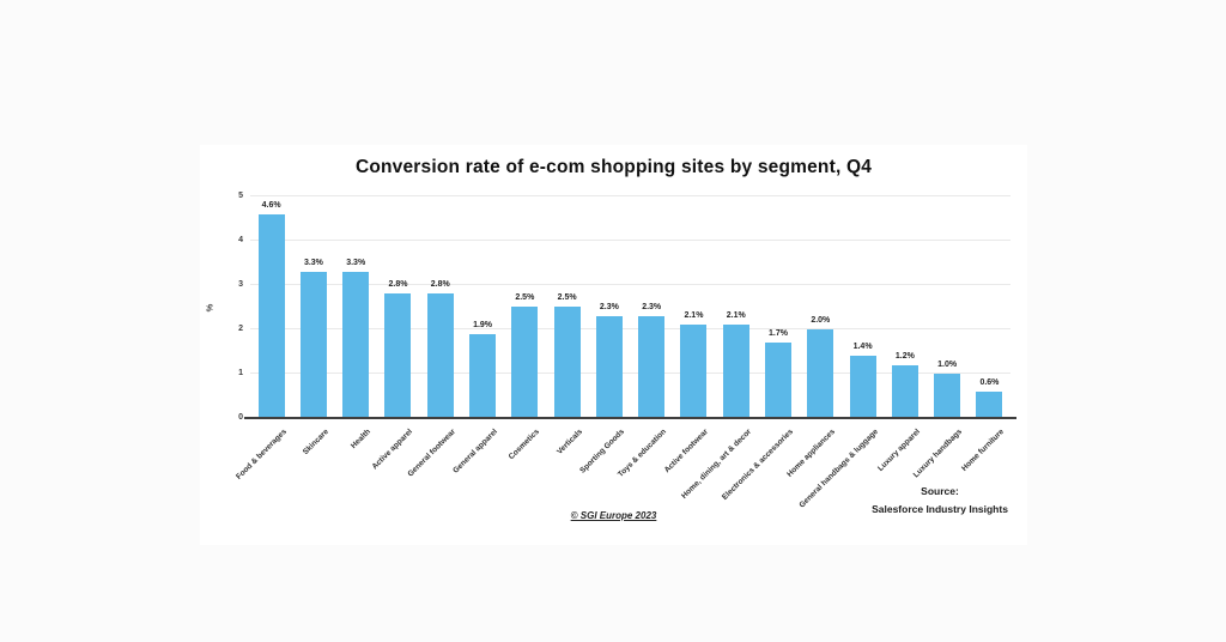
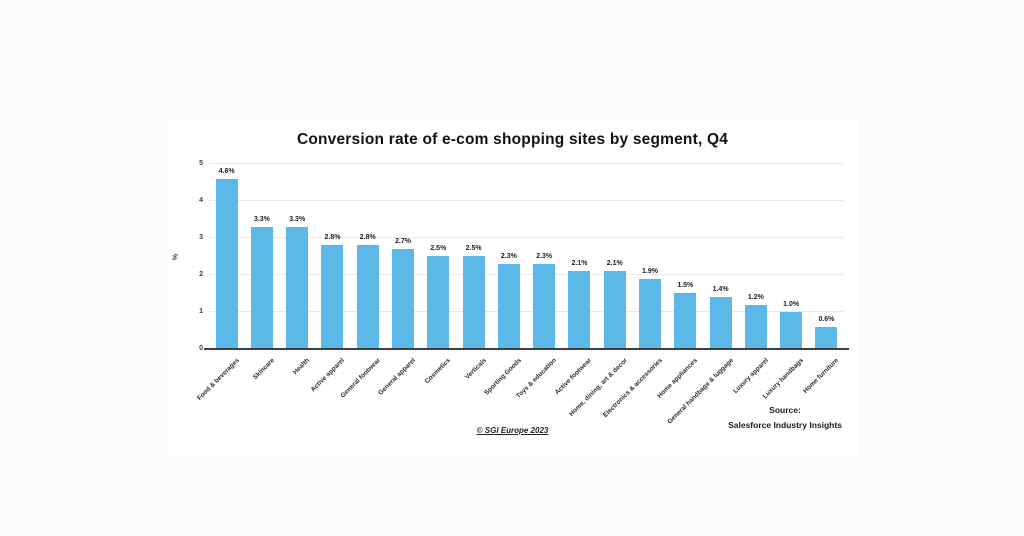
General apparel: 1.9% -> 2.7%
Electronics & accessories: 1.7% -> 1.9%
Home appliances: 2.0% -> 1.5%
